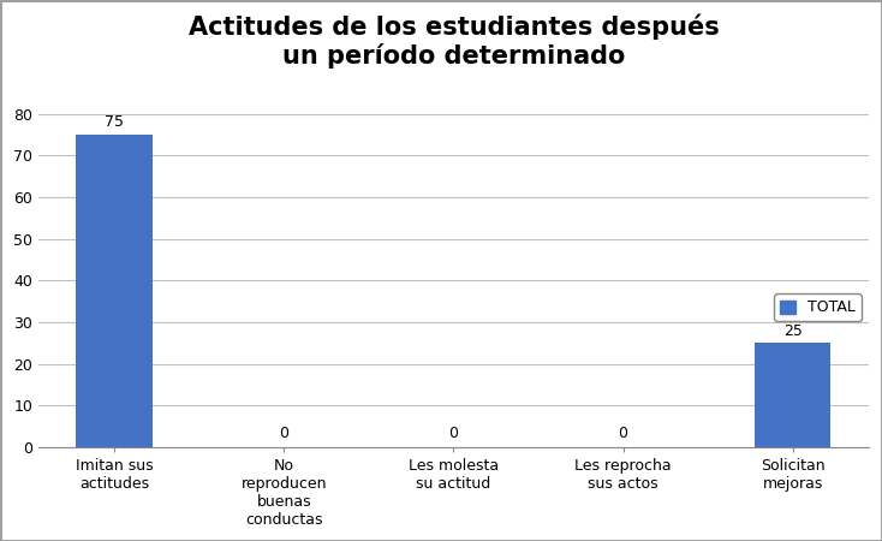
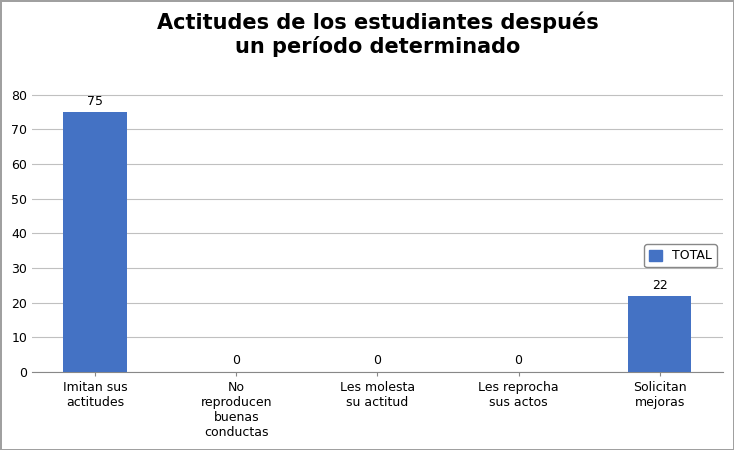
Solicitan mejoras: 25 -> 22
